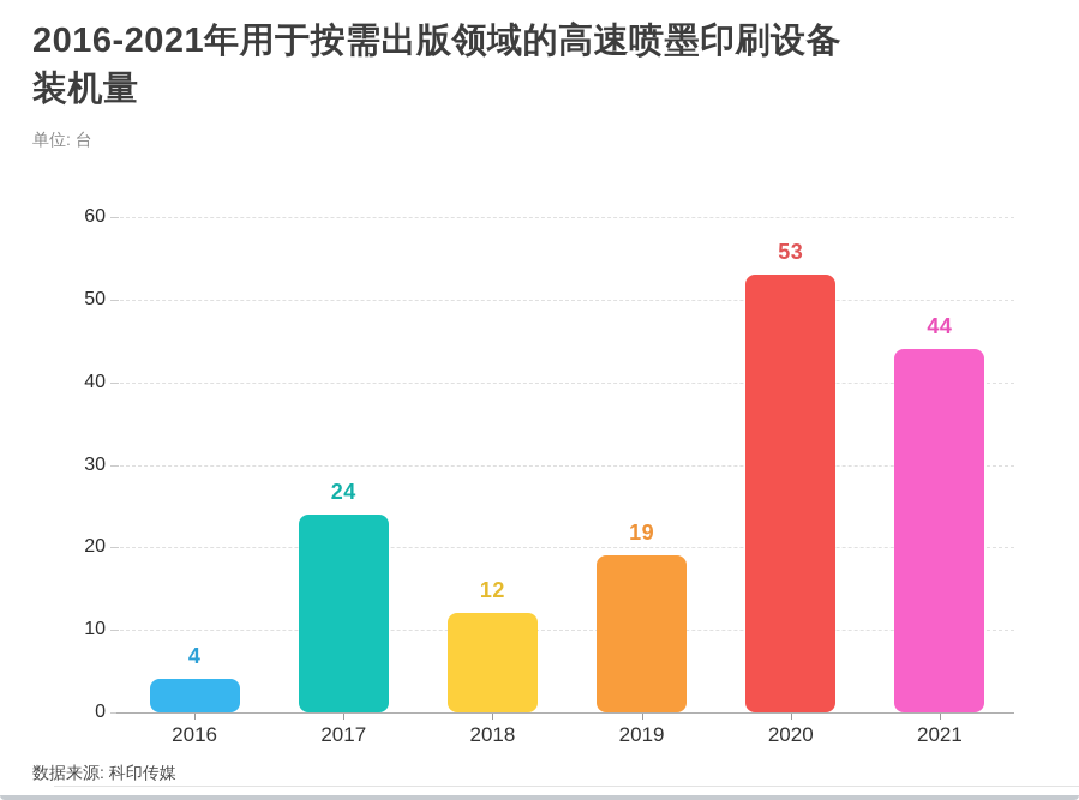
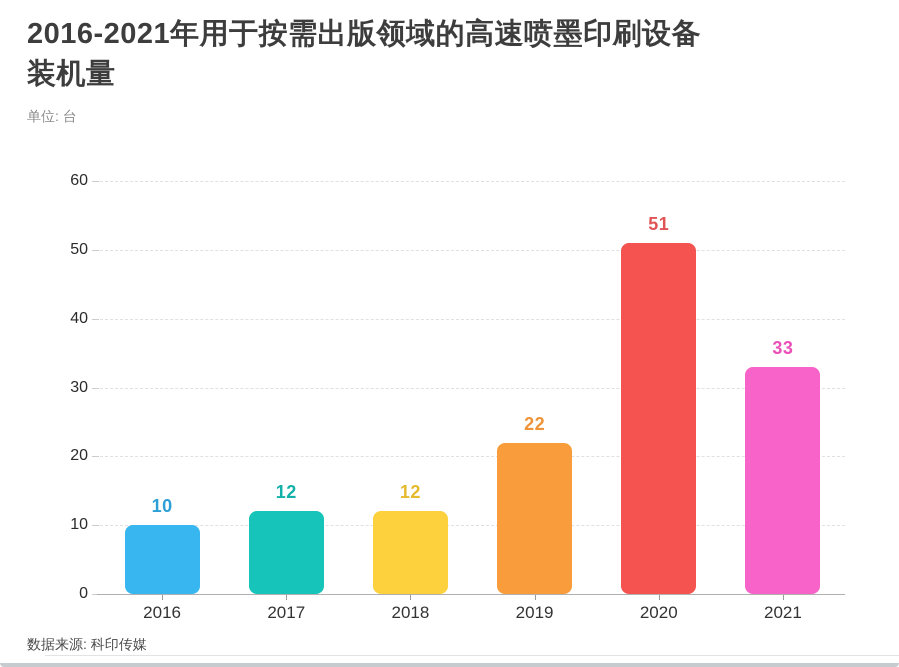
2016: 4 -> 10
2017: 24 -> 12
2019: 19 -> 22
2020: 53 -> 51
2021: 44 -> 33
